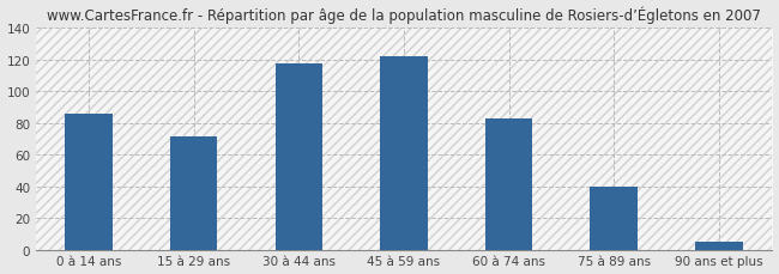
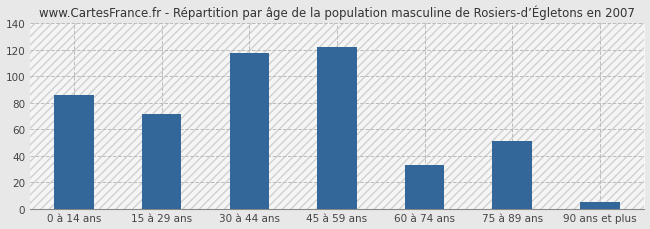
60 à 74 ans: 83 -> 33
75 à 89 ans: 40 -> 51
